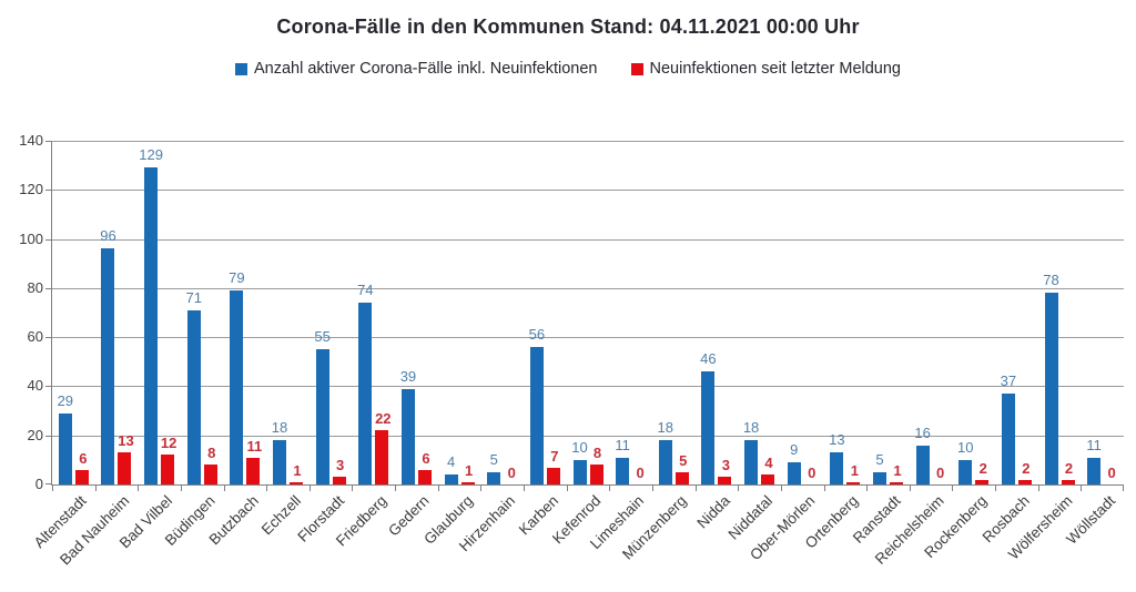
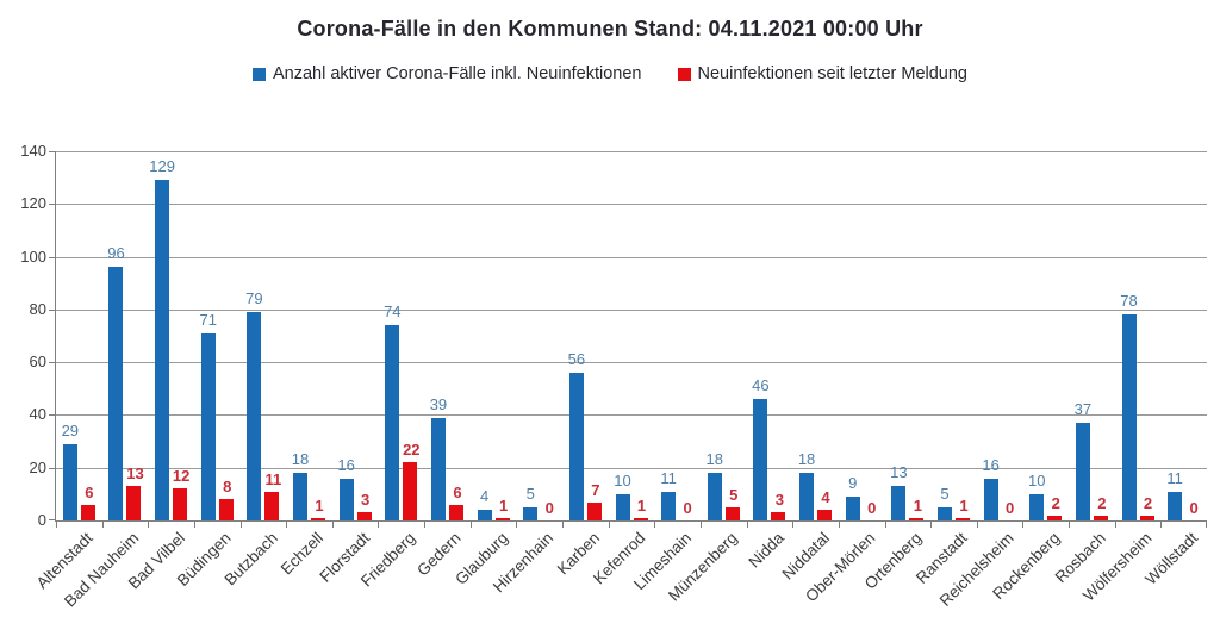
Anzahl aktiver Corona-Fälle inkl. Neuinfektionen/Florstadt: 55 -> 16
Neuinfektionen seit letzter Meldung/Kefenrod: 8 -> 1
